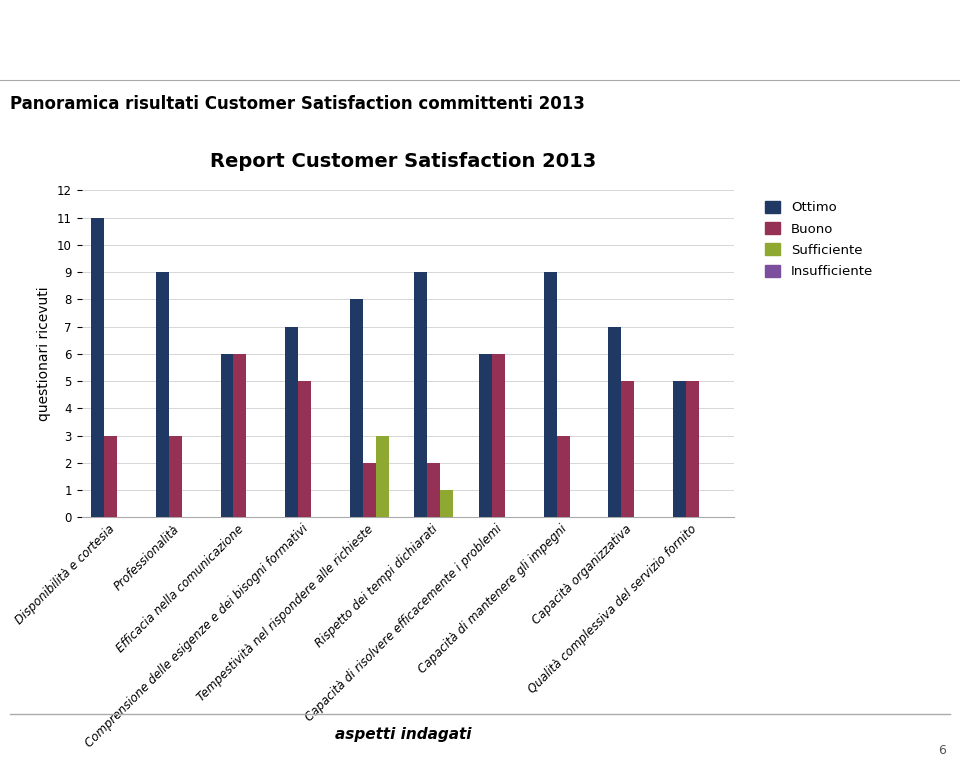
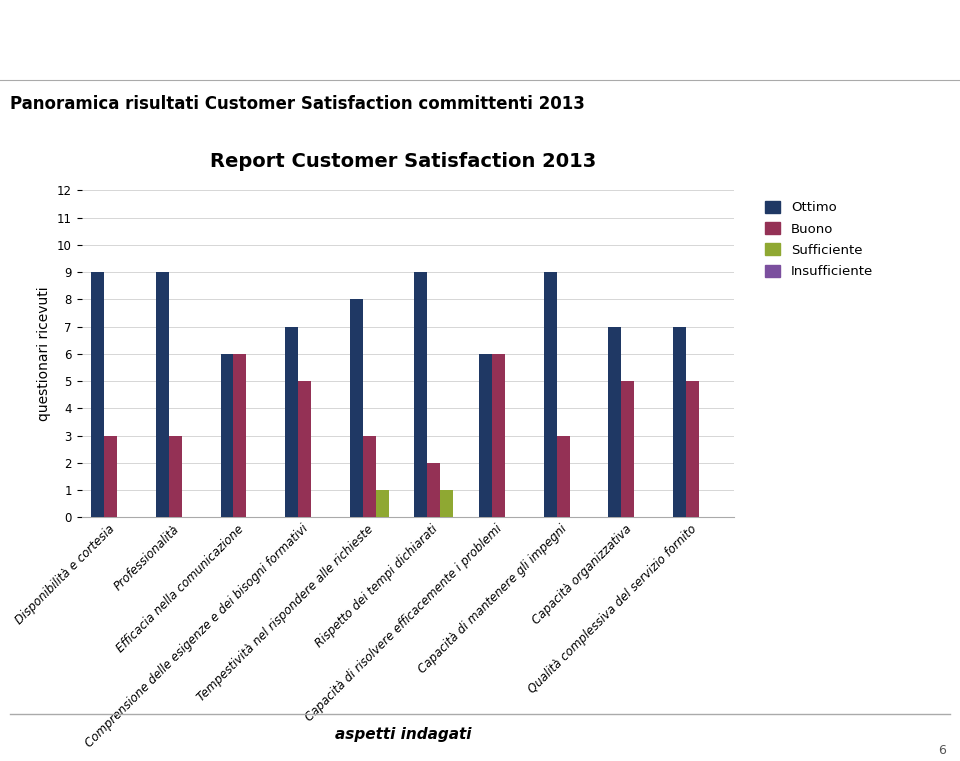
Ottimo/Disponibilità e cortesia: 11 -> 9
Buono/Tempestività nel rispondere alle richieste: 2 -> 3
Sufficiente/Tempestività nel rispondere alle richieste: 3 -> 1
Ottimo/Qualità complessiva del servizio fornito: 5 -> 7
